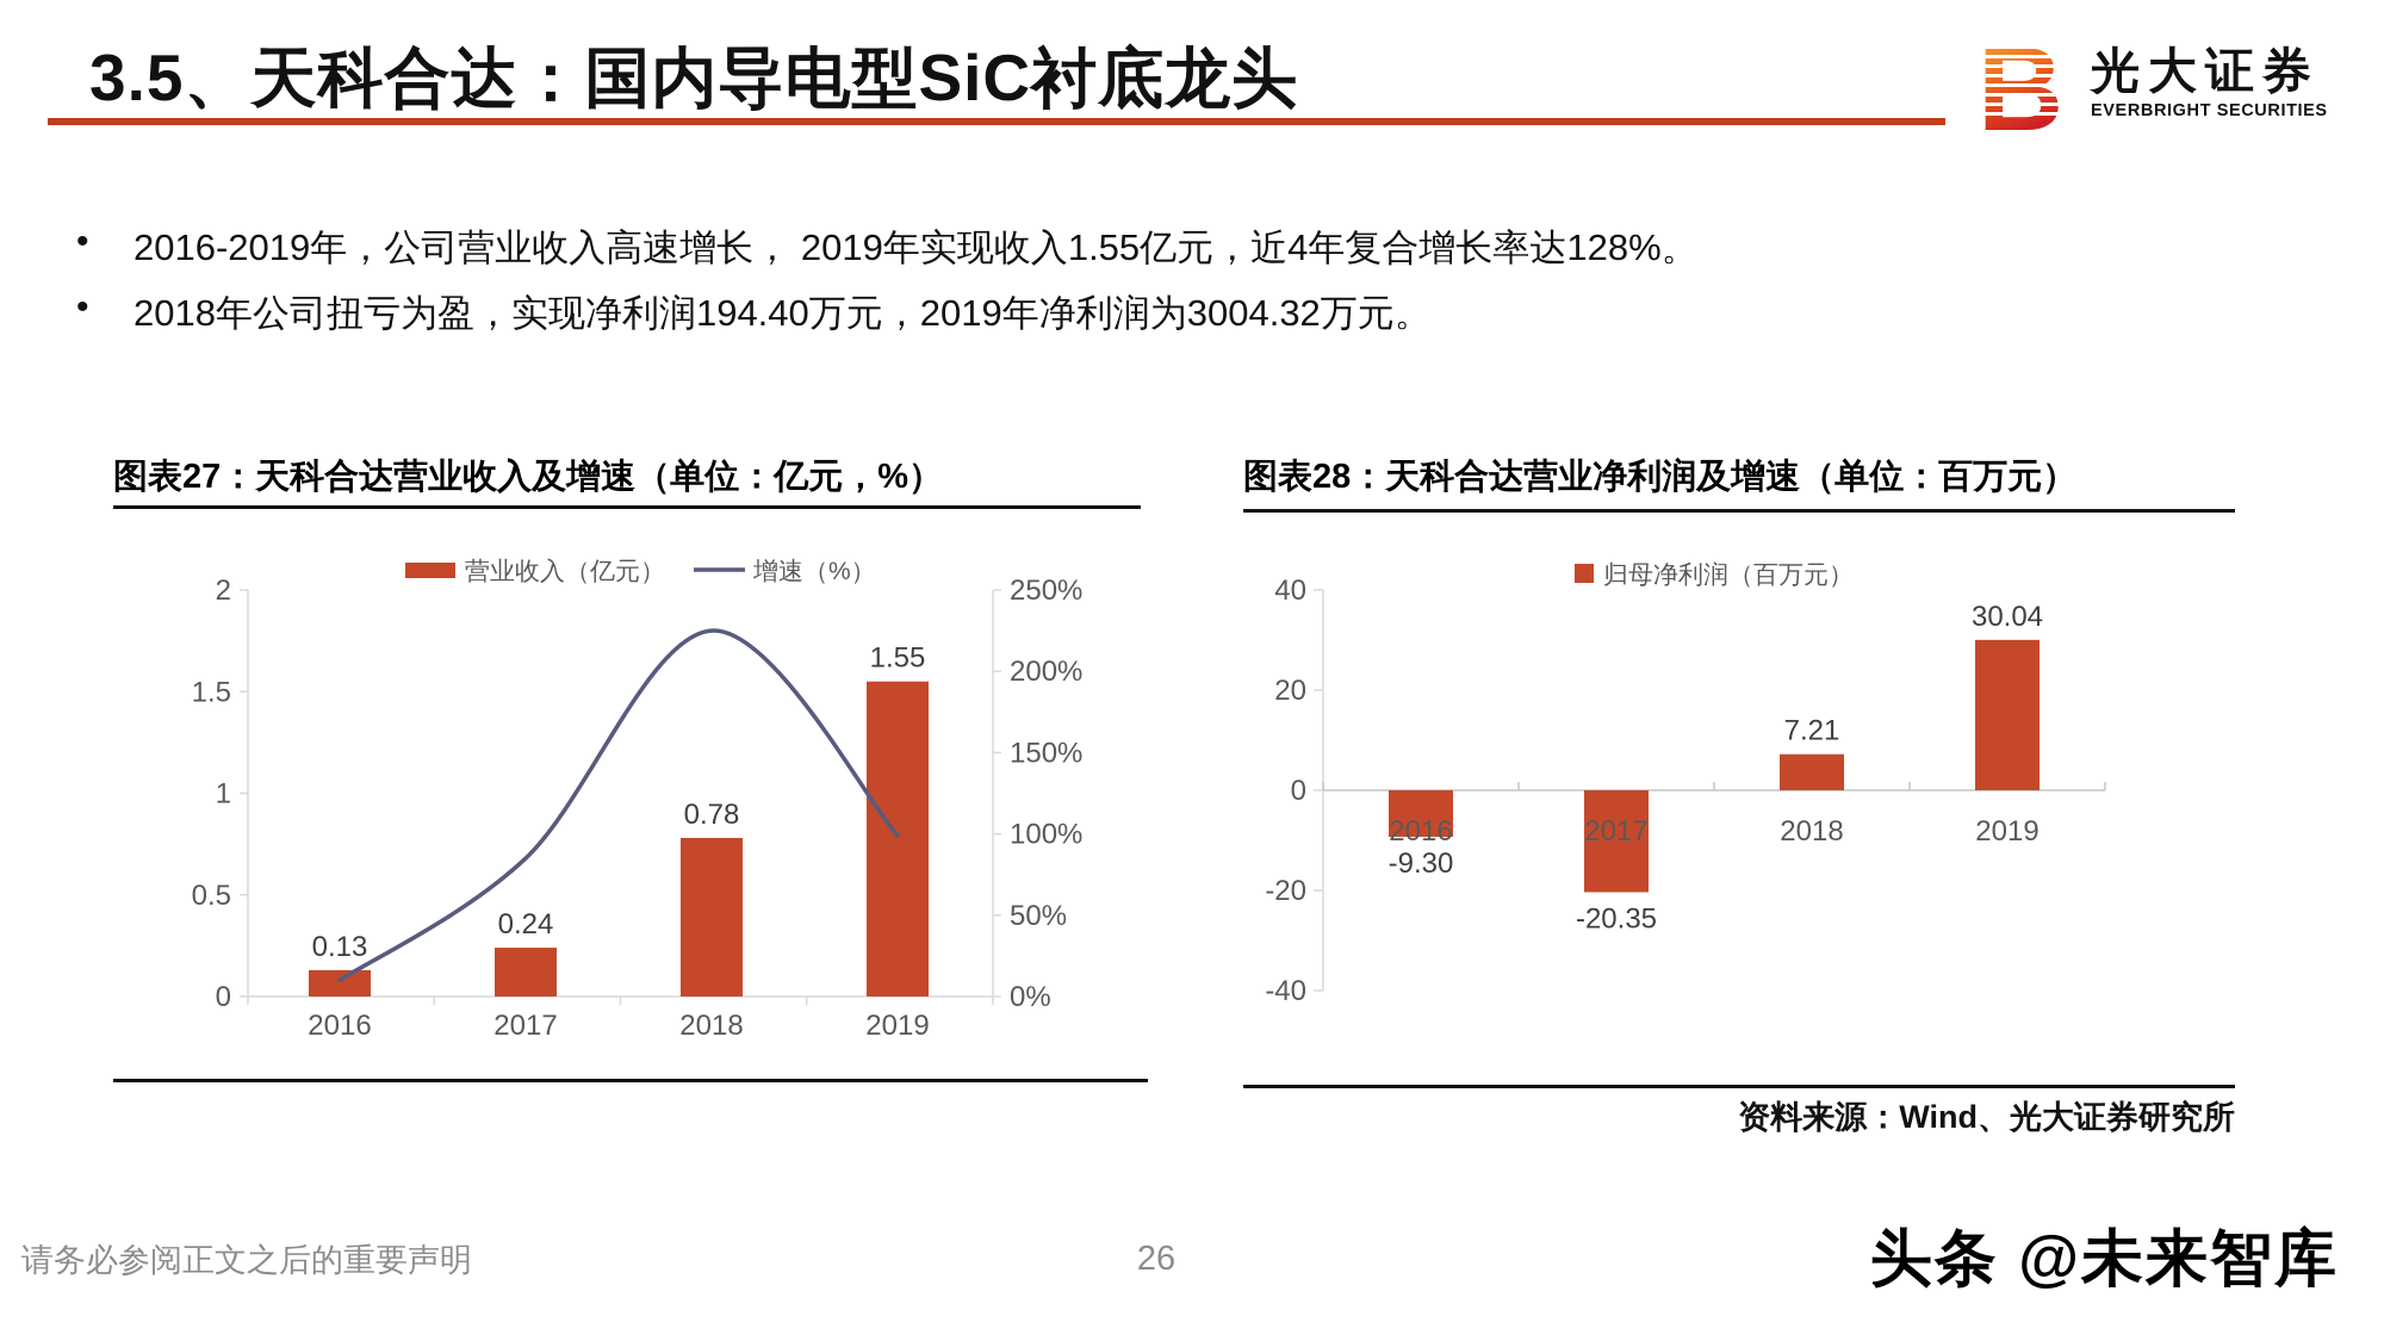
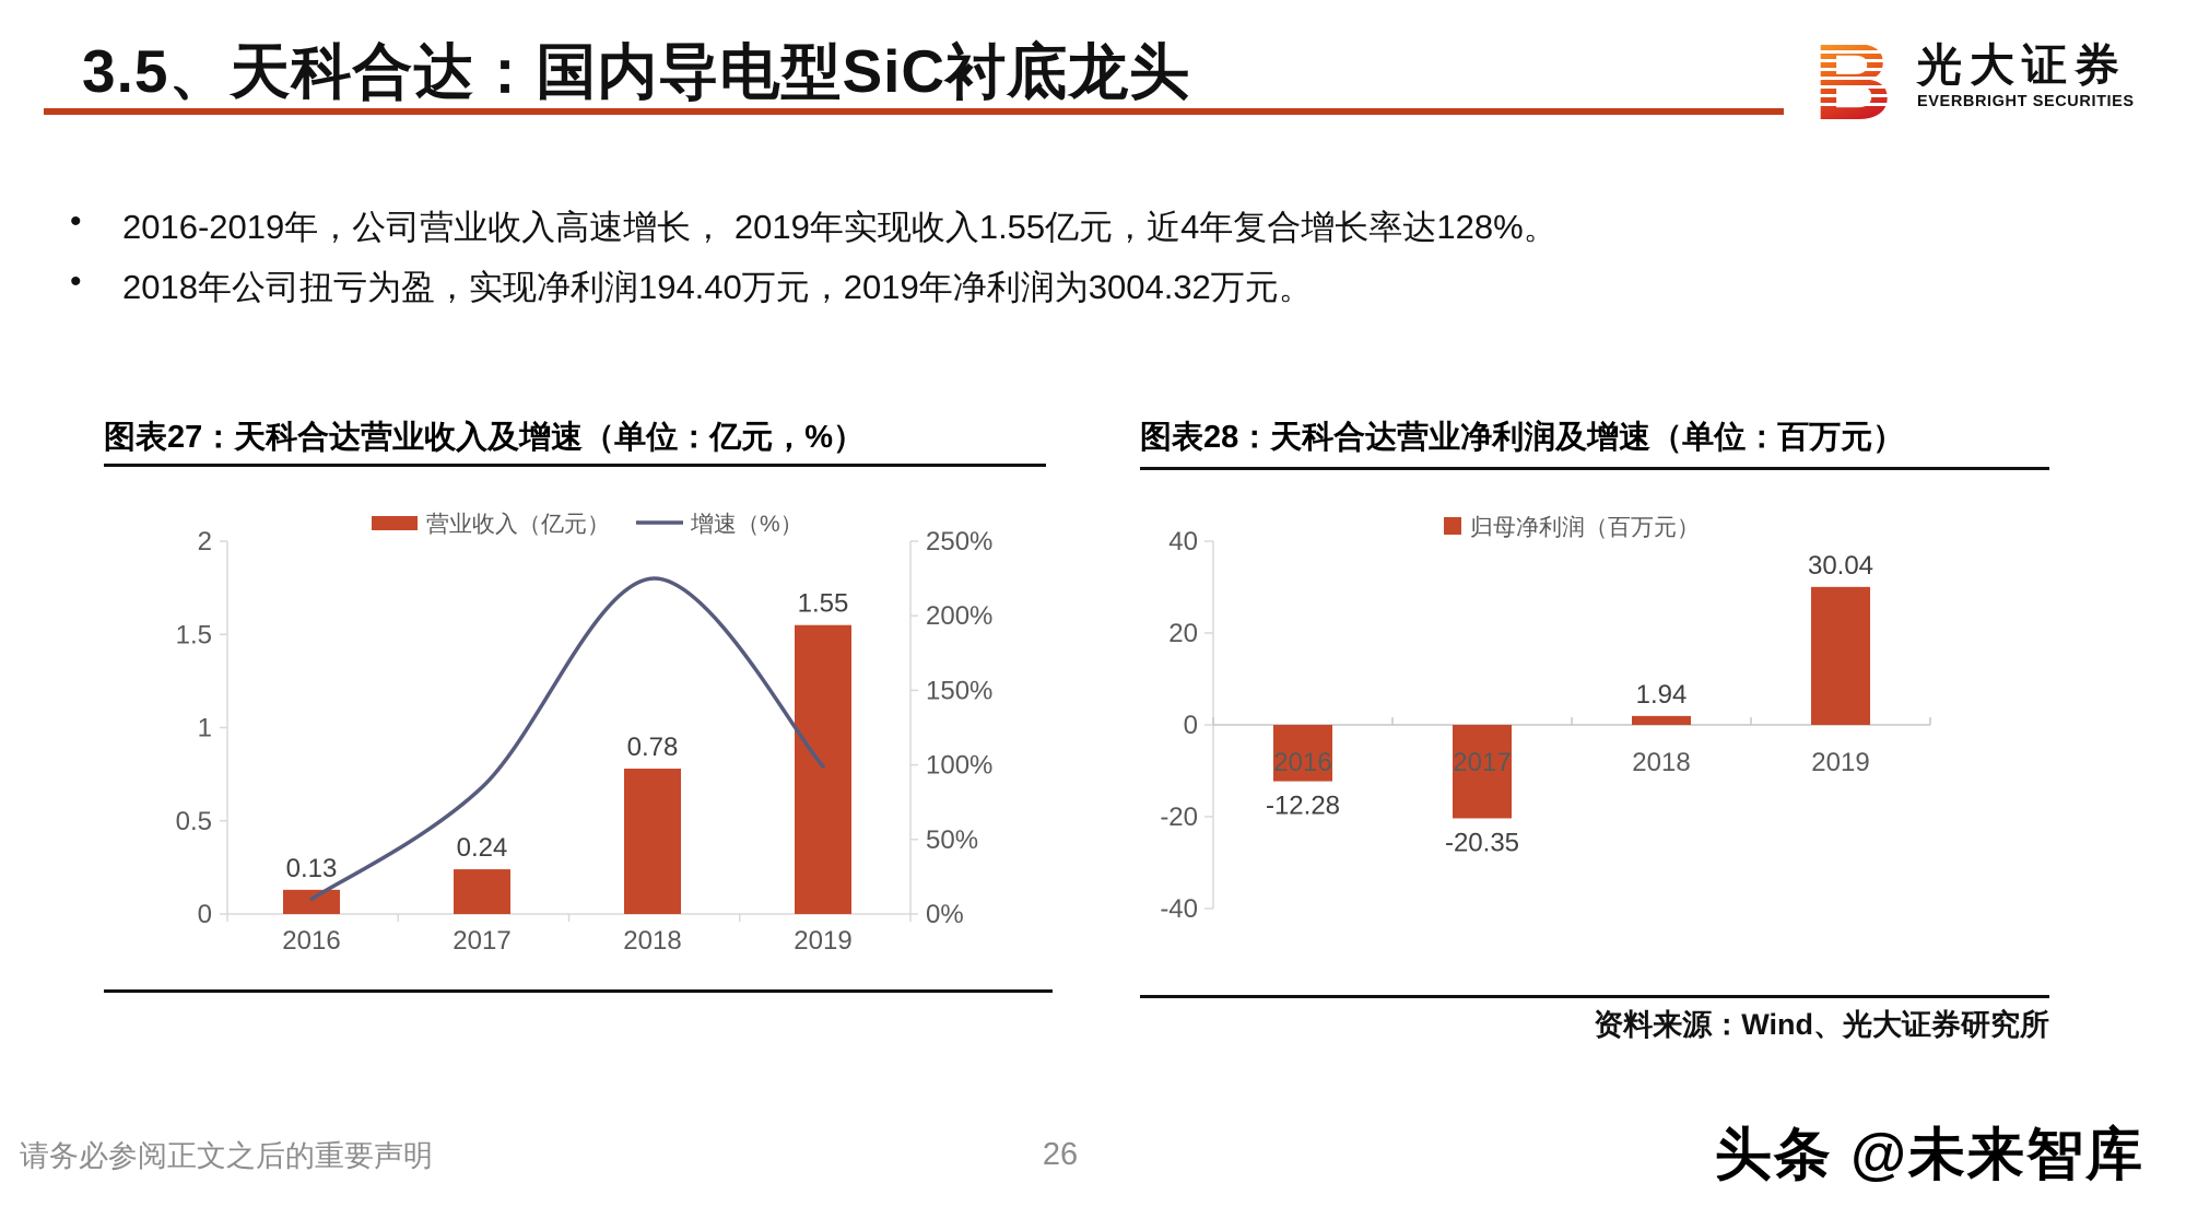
图表28：天科合达营业净利润及增速（单位：百万元）/2016: -9.30 -> -12.28
图表28：天科合达营业净利润及增速（单位：百万元）/2018: 7.21 -> 1.94
